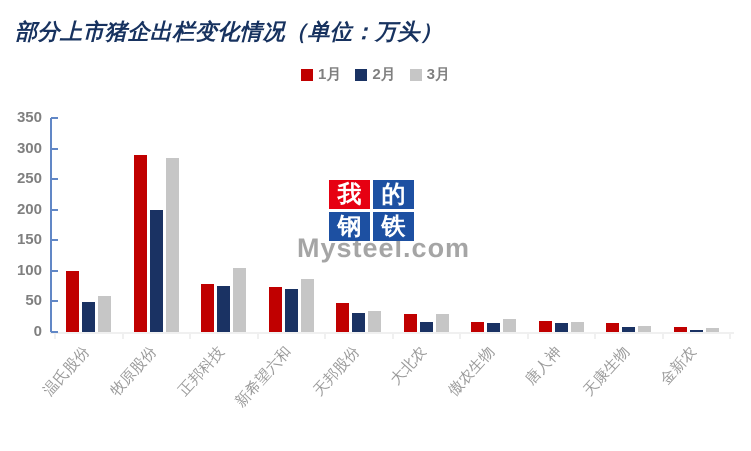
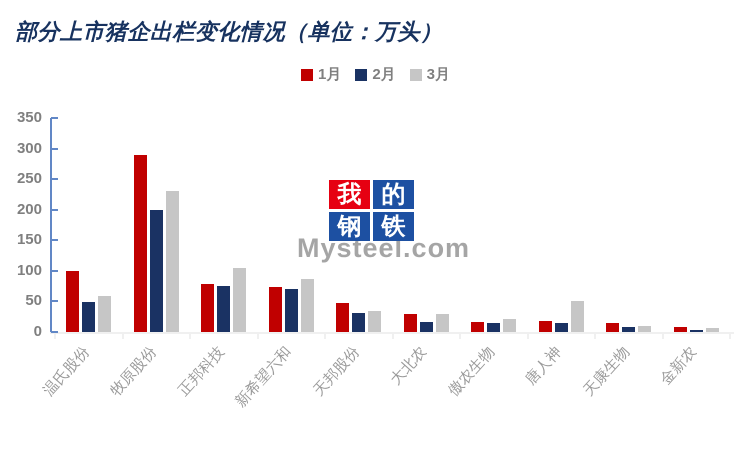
3月/牧原股份: 280 -> 230
3月/唐人神: 20 -> 50
